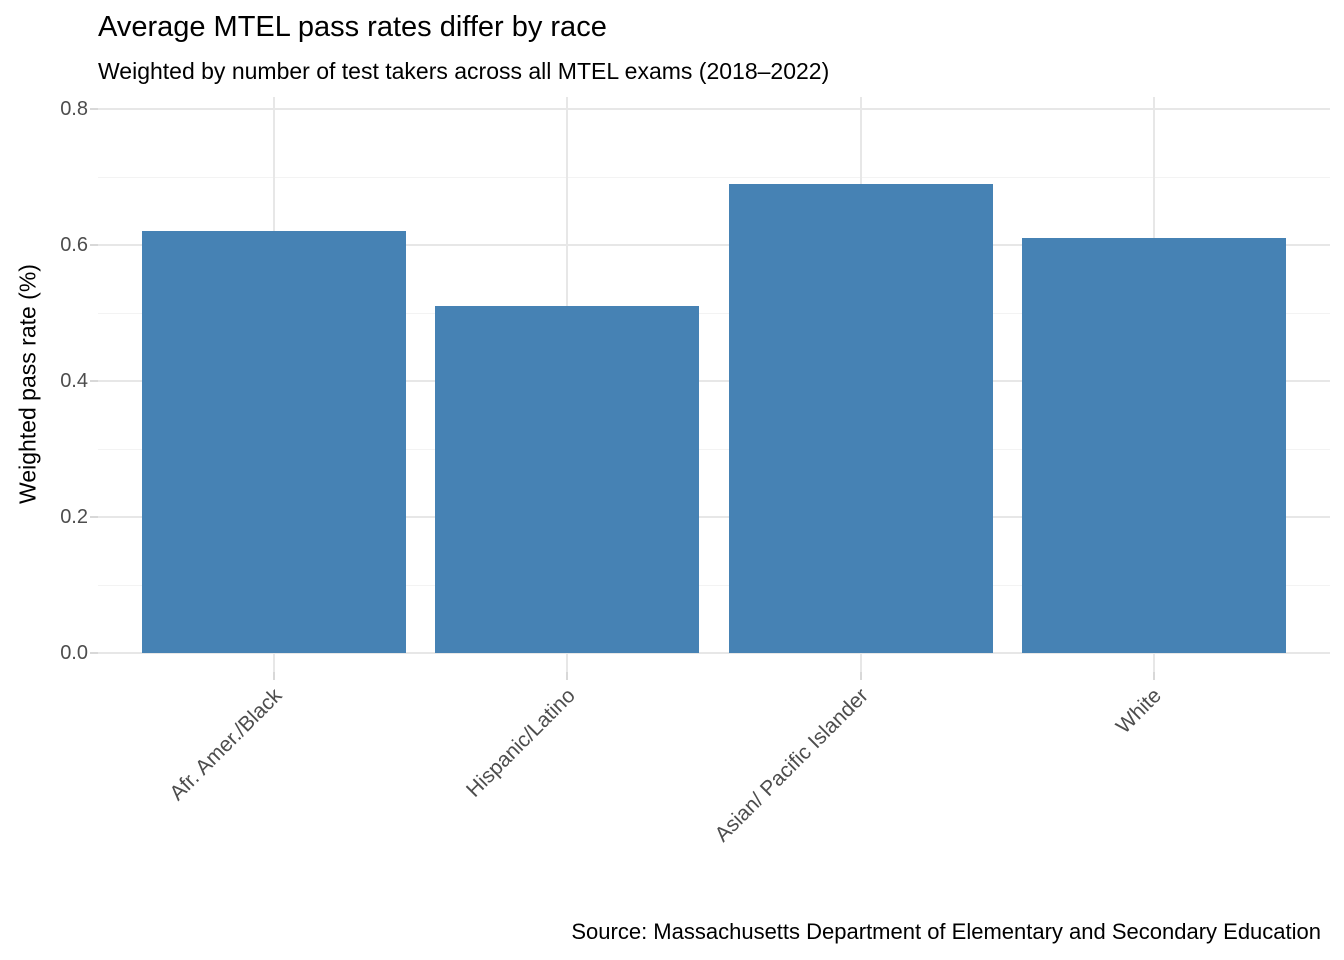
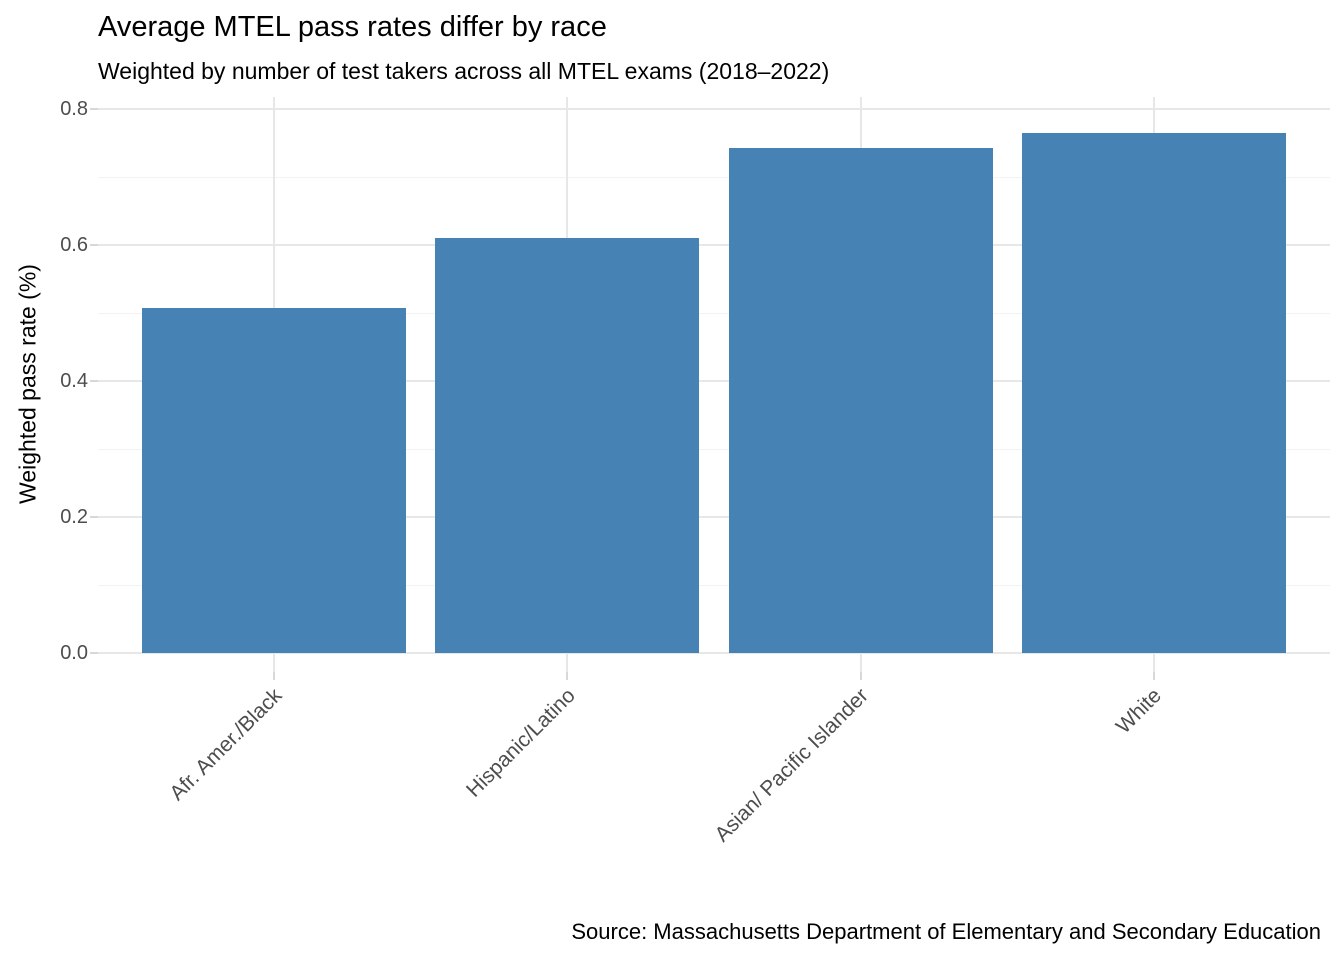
Afr. Amer./Black: 0.62 -> 0.51
Hispanic/Latino: 0.51 -> 0.61
Asian/ Pacific Islander: 0.69 -> 0.74
White: 0.61 -> 0.76
